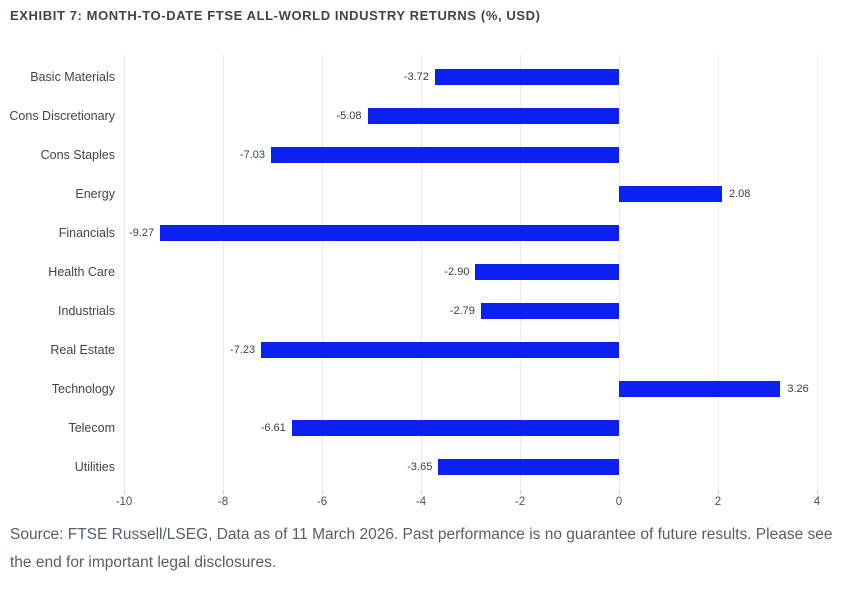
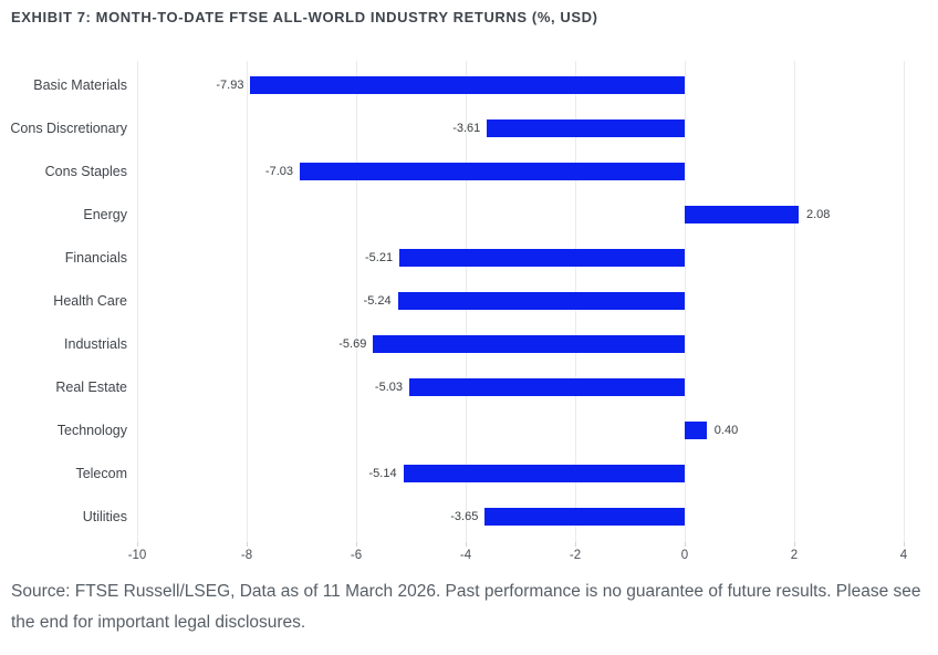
Basic Materials: -3.72 -> -7.93
Cons Discretionary: -5.08 -> -3.61
Financials: -9.27 -> -5.21
Health Care: -2.90 -> -5.24
Industrials: -2.79 -> -5.69
Real Estate: -7.23 -> -5.03
Technology: 3.26 -> 0.40
Telecom: -6.61 -> -5.14
